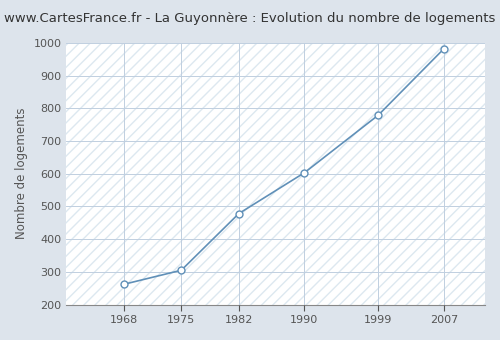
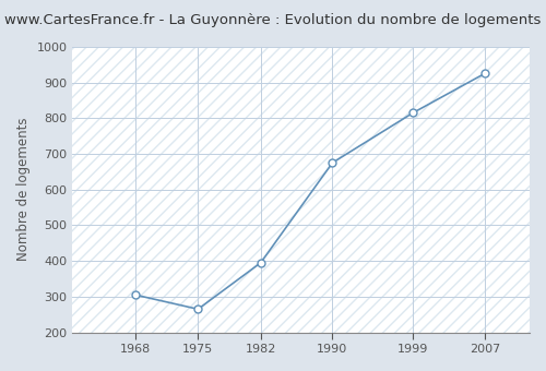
1968: 262 -> 305
1975: 305 -> 265
1982: 478 -> 395
1990: 603 -> 675
1999: 779 -> 815
2007: 982 -> 925
